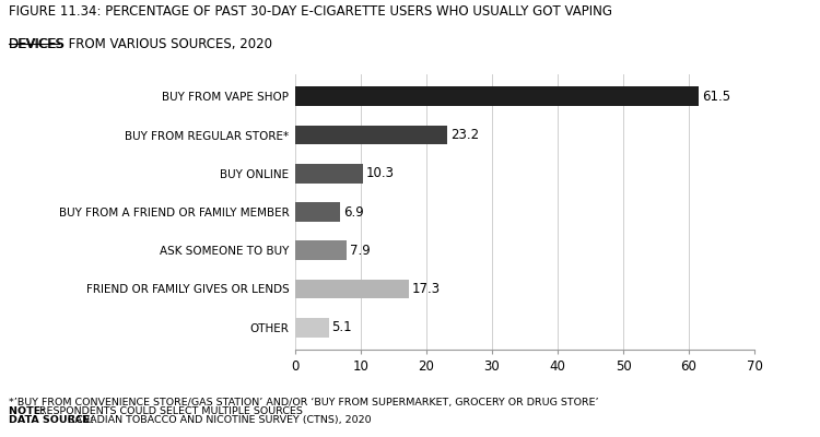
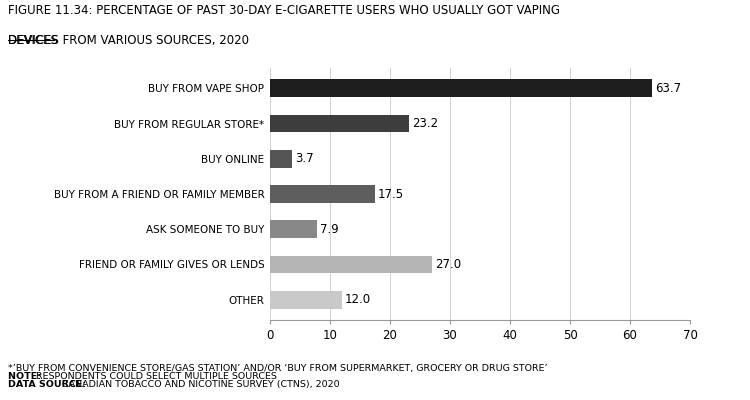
BUY FROM VAPE SHOP: 61.5 -> 63.7
BUY ONLINE: 10.3 -> 3.7
BUY FROM A FRIEND OR FAMILY MEMBER: 6.9 -> 17.5
FRIEND OR FAMILY GIVES OR LENDS: 17.3 -> 27.0
OTHER: 5.1 -> 12.0
